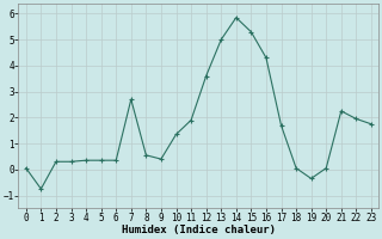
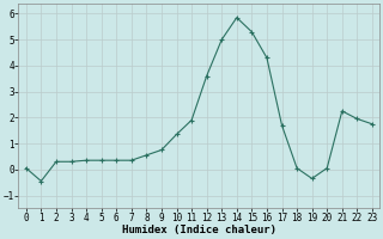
1: -0.75 -> -0.45
7: 2.70 -> 0.35
9: 0.40 -> 0.75
